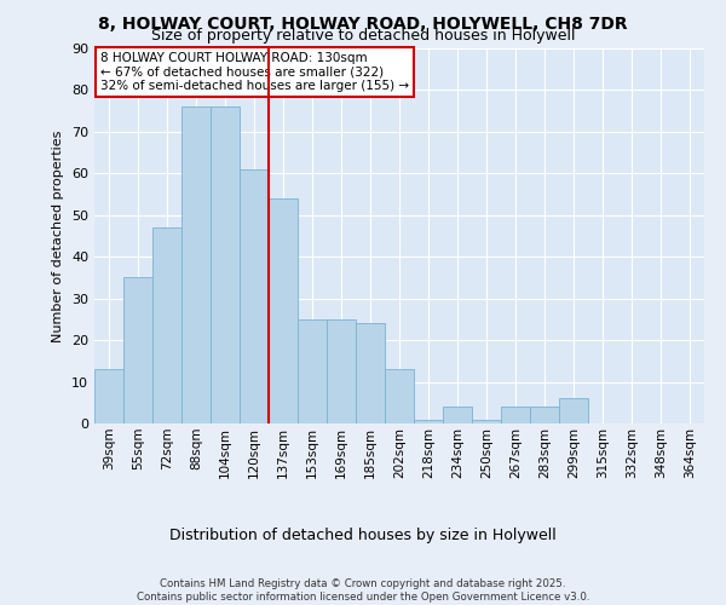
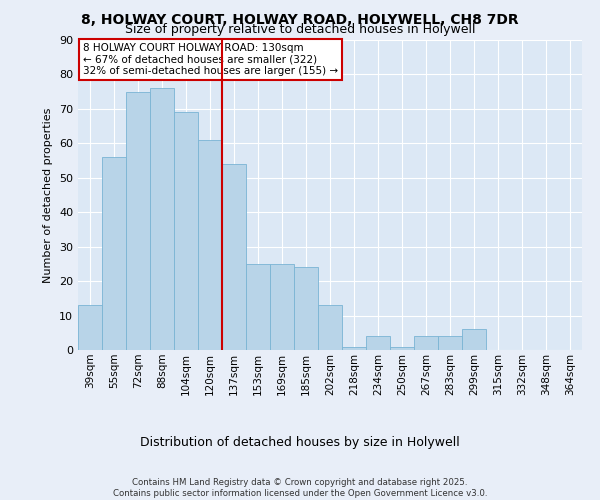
55sqm: 35 -> 56
72sqm: 47 -> 75
104sqm: 76 -> 69
